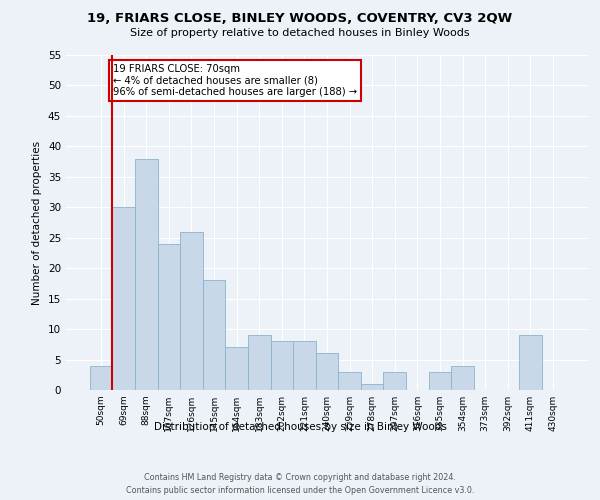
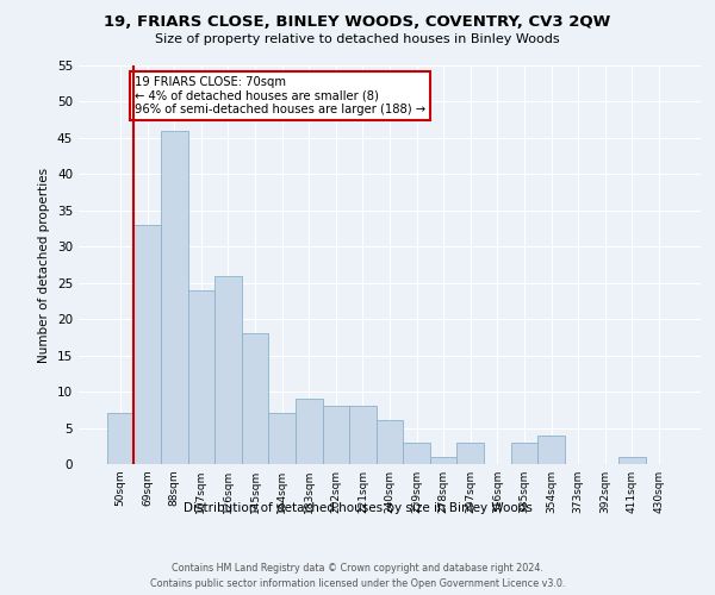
50sqm: 4 -> 7
69sqm: 30 -> 33
88sqm: 38 -> 46
411sqm: 9 -> 1
